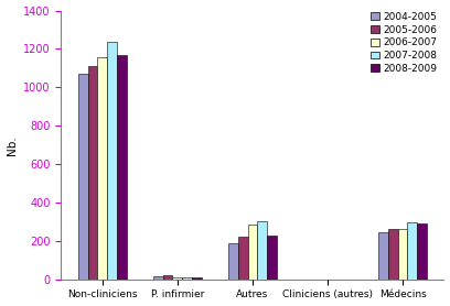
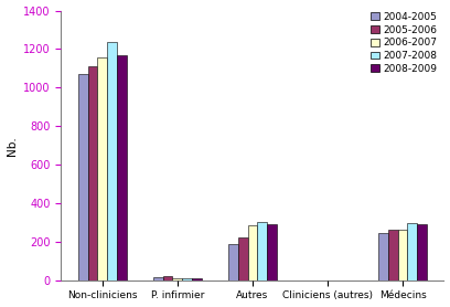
2008-2009/Autres: 230 -> 290
